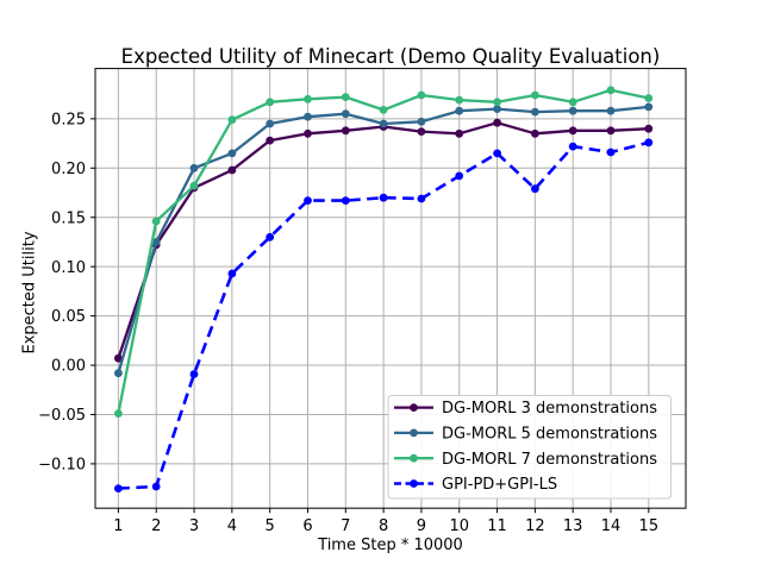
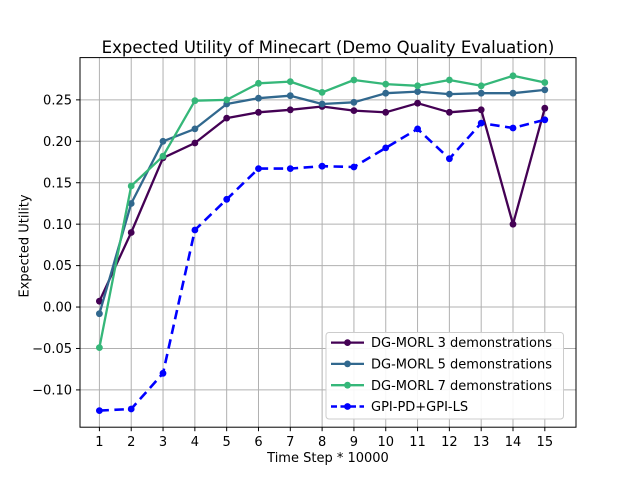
DG-MORL 3 demonstrations/2: 0.12 -> 0.09
GPI-PD+GPI-LS/3: -0.01 -> -0.08
DG-MORL 7 demonstrations/5: 0.27 -> 0.25
DG-MORL 3 demonstrations/14: 0.24 -> 0.10
